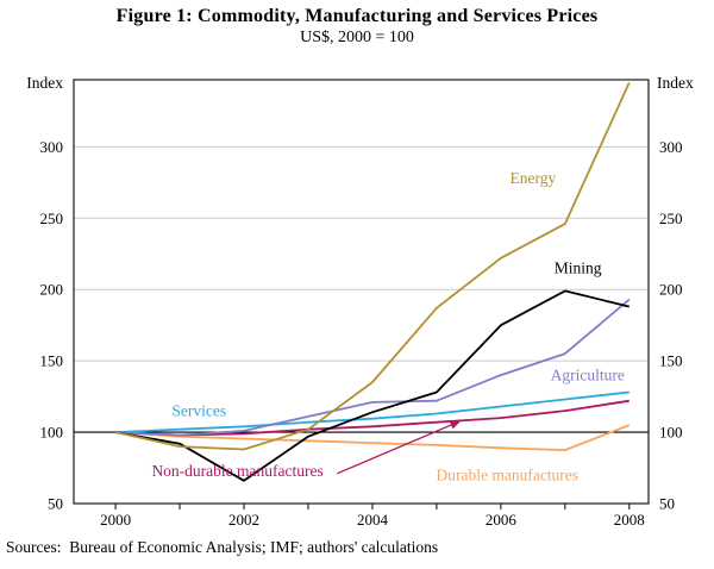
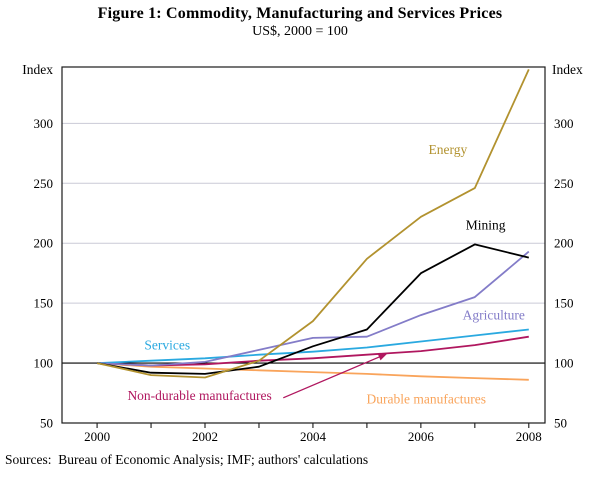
Mining/2002: 66 -> 91
Durable manufactures/2008: 105 -> 86
